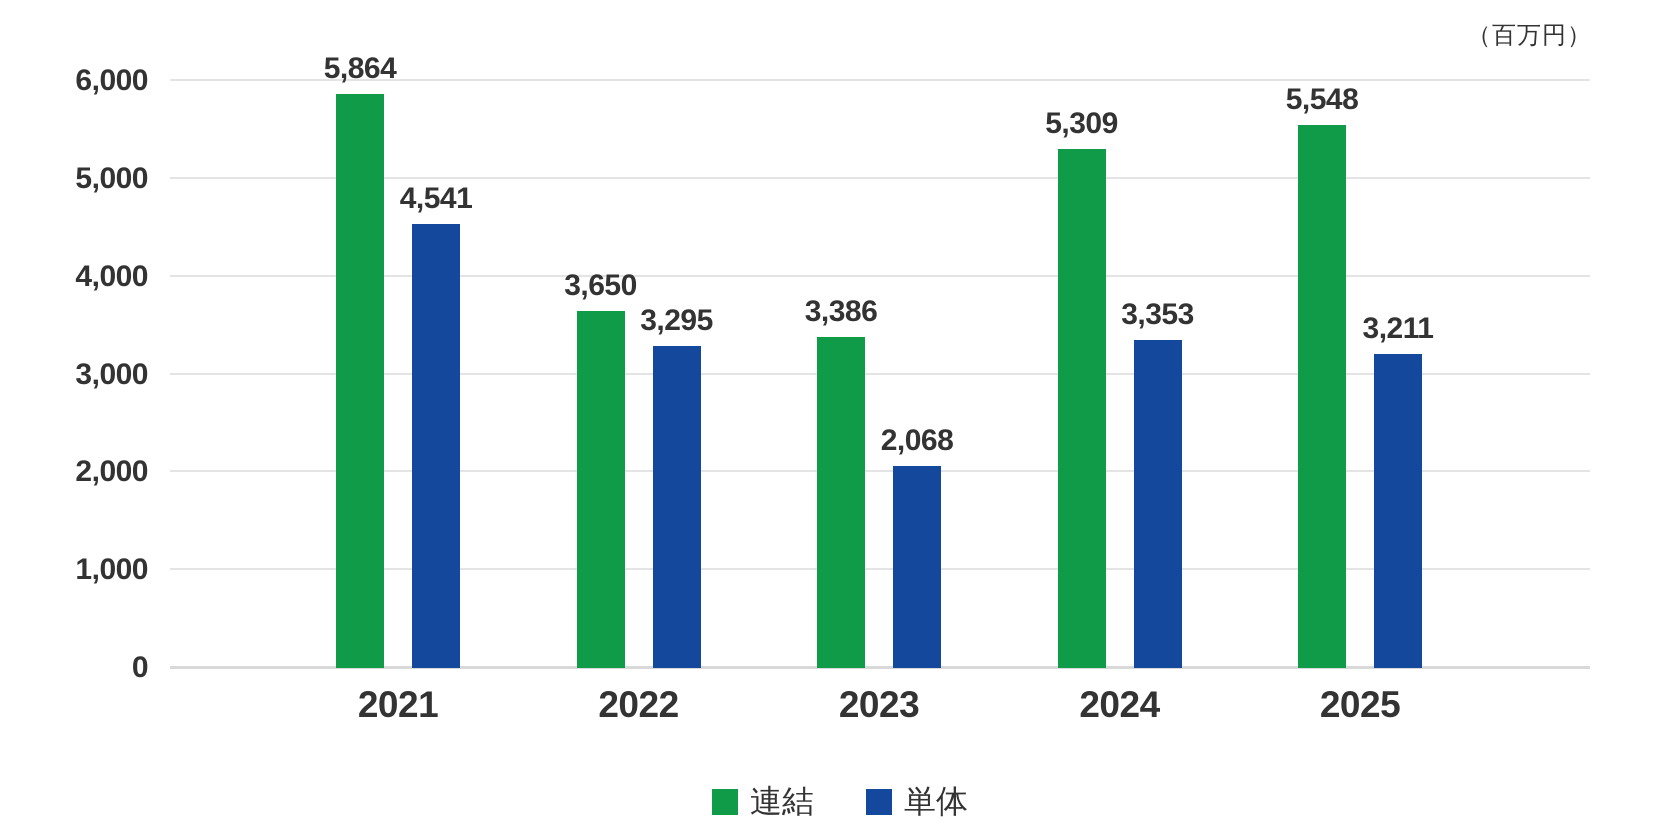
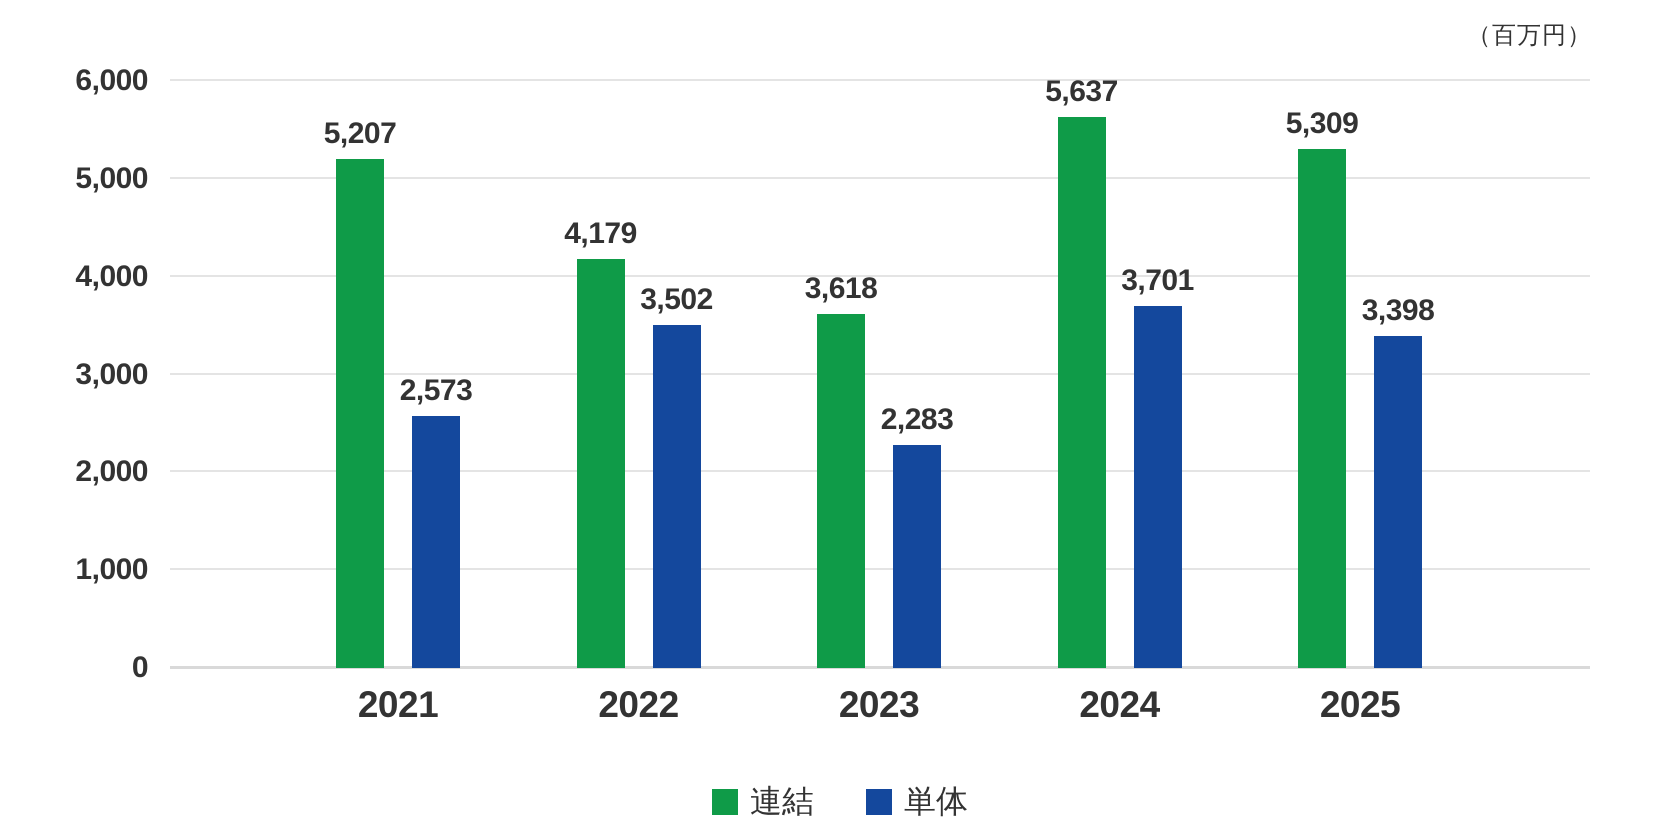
連結/2021: 5,864 -> 5,207
単体/2021: 4,541 -> 2,573
連結/2022: 3,650 -> 4,179
単体/2022: 3,295 -> 3,502
連結/2023: 3,386 -> 3,618
単体/2023: 2,068 -> 2,283
連結/2024: 5,309 -> 5,637
単体/2024: 3,353 -> 3,701
連結/2025: 5,548 -> 5,309
単体/2025: 3,211 -> 3,398
